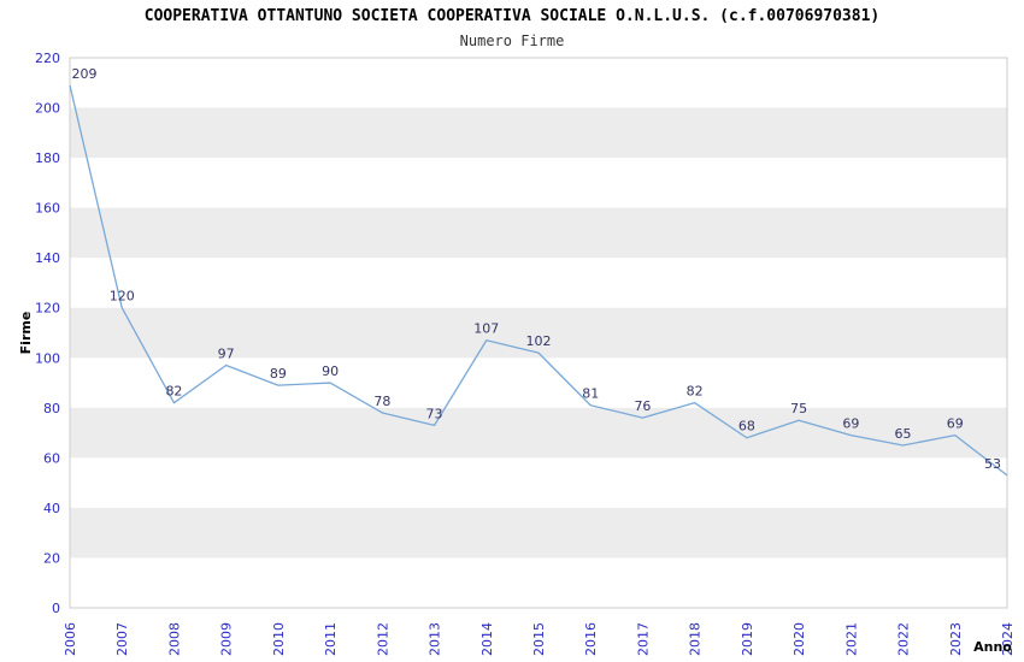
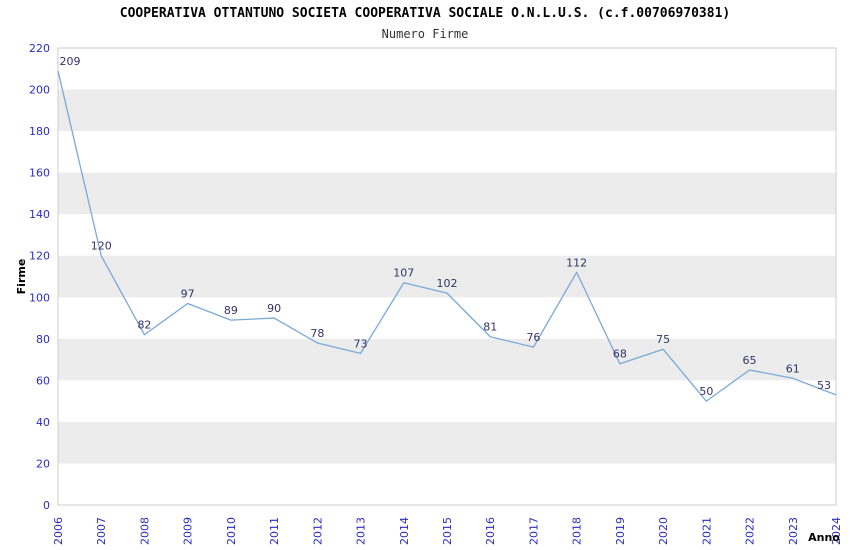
2018: 82 -> 112
2021: 69 -> 50
2023: 69 -> 61
